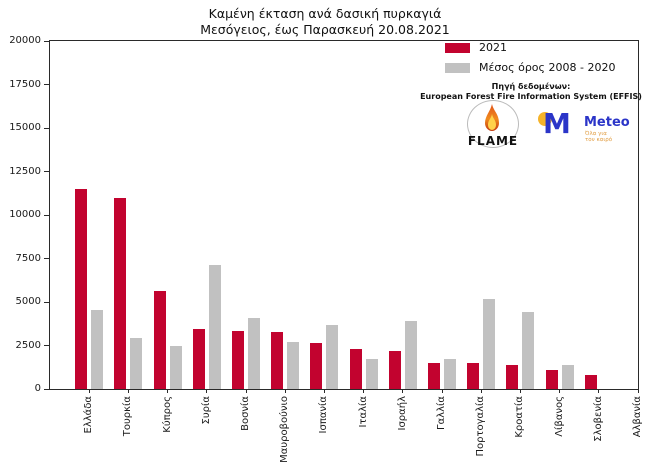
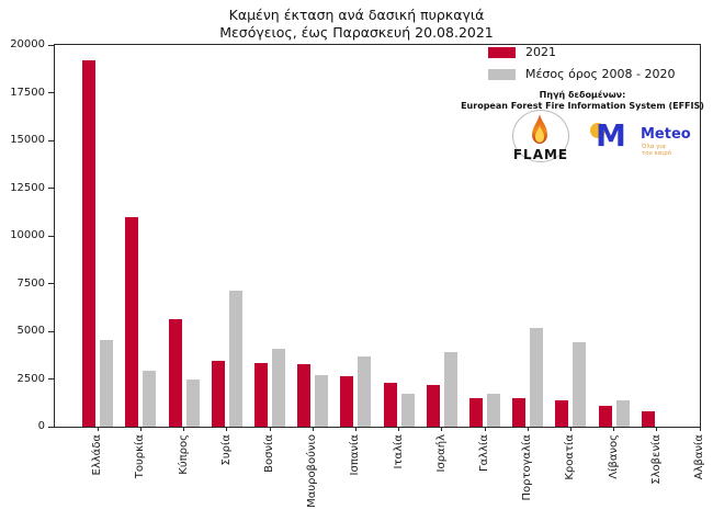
2021/Ελλάδα: 11500 -> 19200
